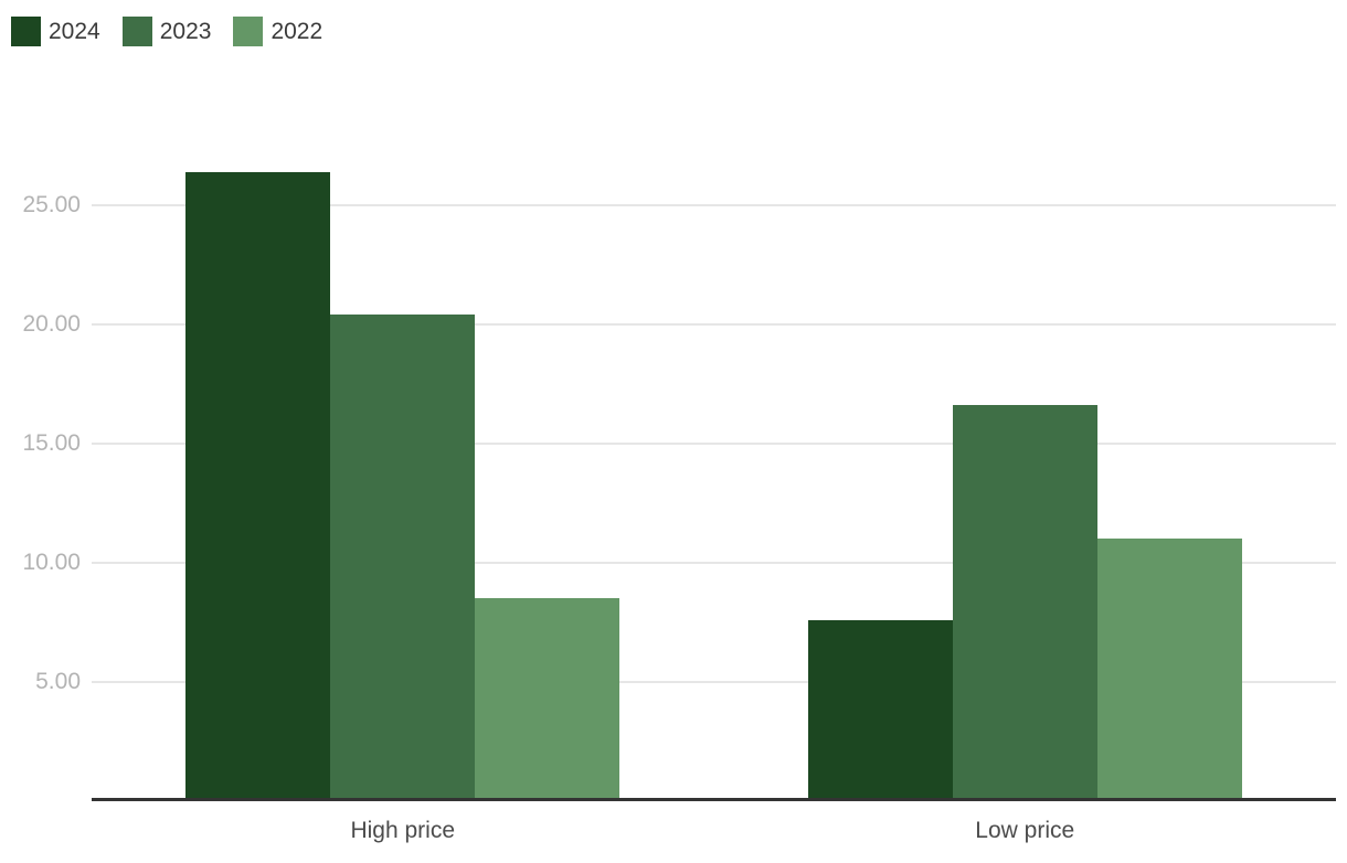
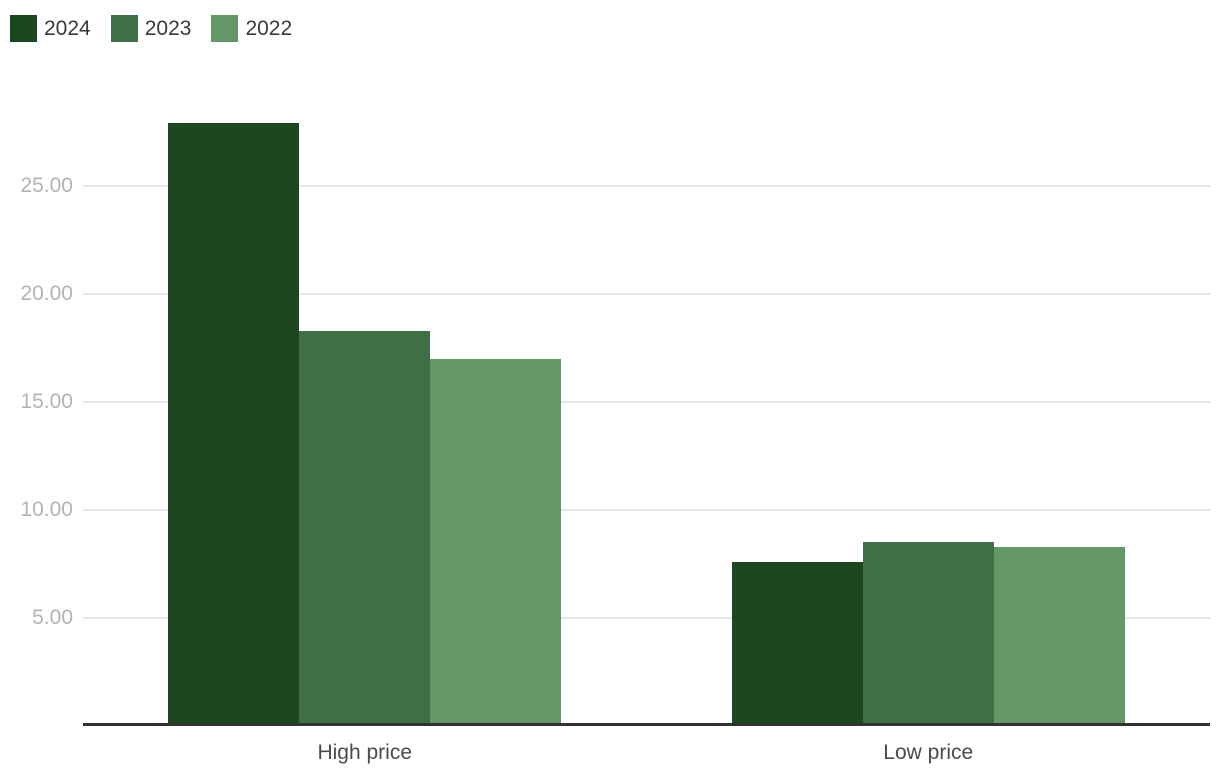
2024/High price: 26.4 -> 27.9
2023/High price: 20.4 -> 18.3
2022/High price: 8.5 -> 17.0
2023/Low price: 16.6 -> 8.5
2022/Low price: 11.0 -> 8.3
